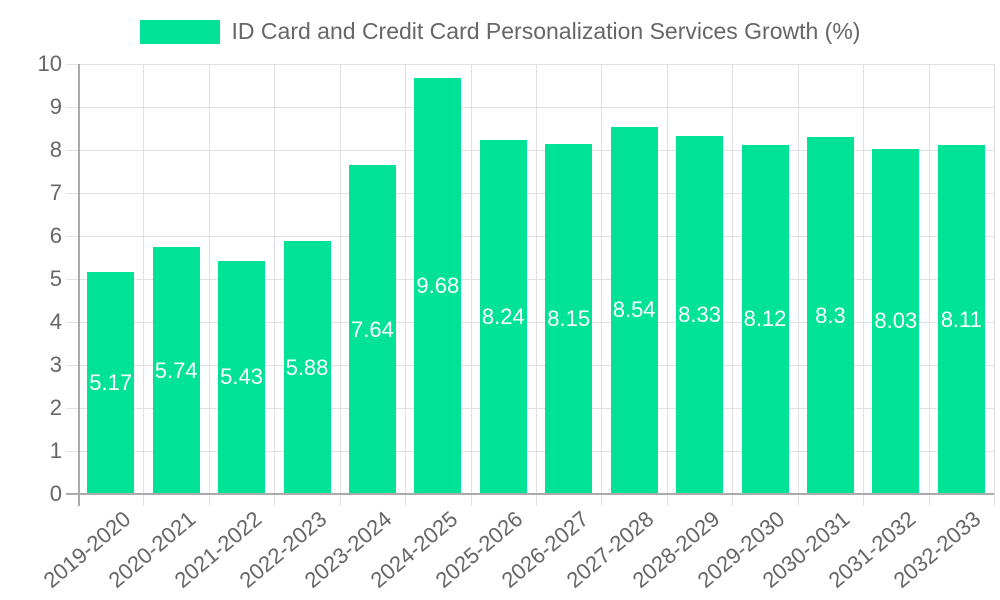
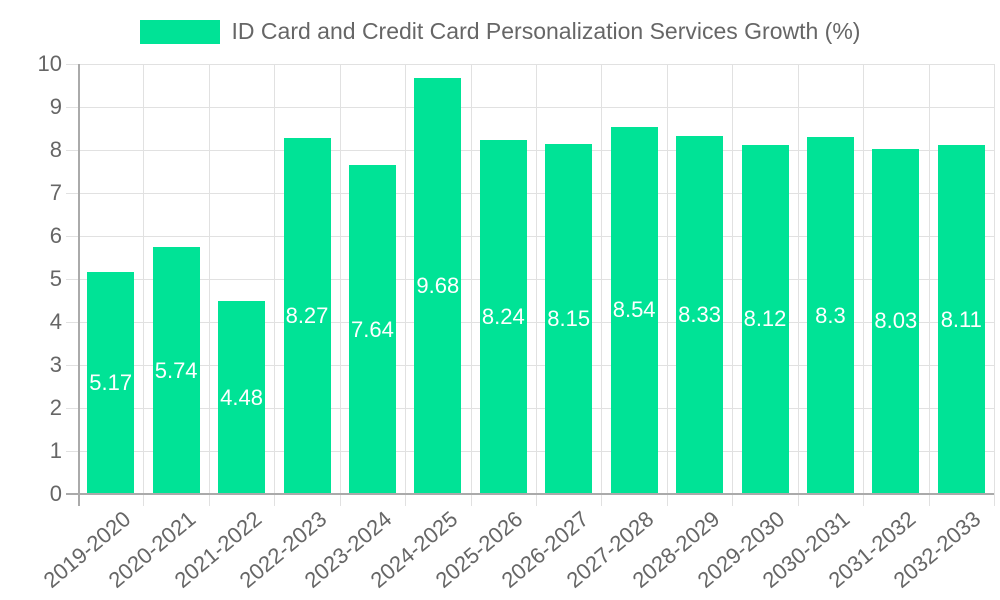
2021-2022: 5.43 -> 4.48
2022-2023: 5.88 -> 8.27
